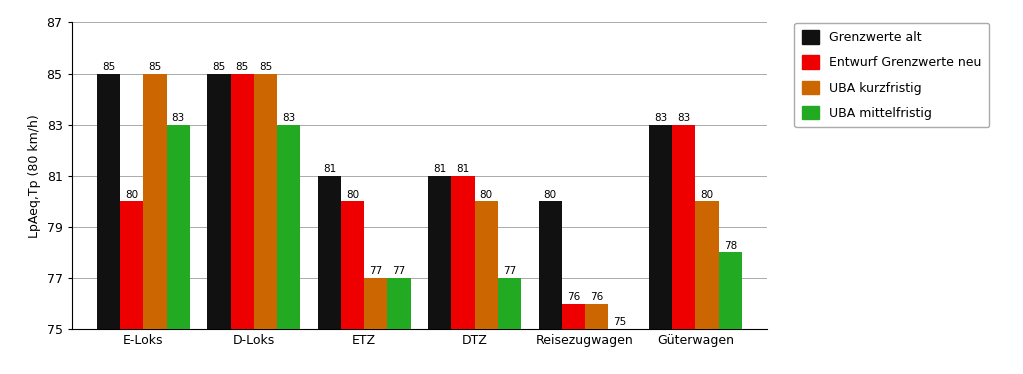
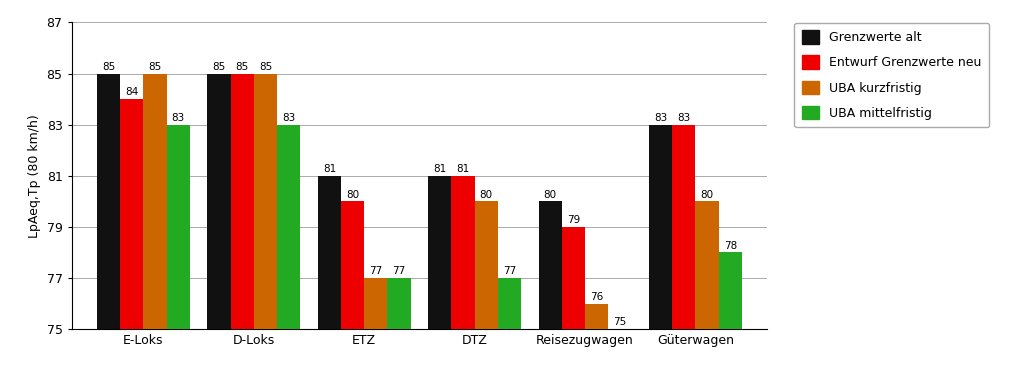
Entwurf Grenzwerte neu/E-Loks: 80 -> 84
Entwurf Grenzwerte neu/Reisezugwagen: 76 -> 79
